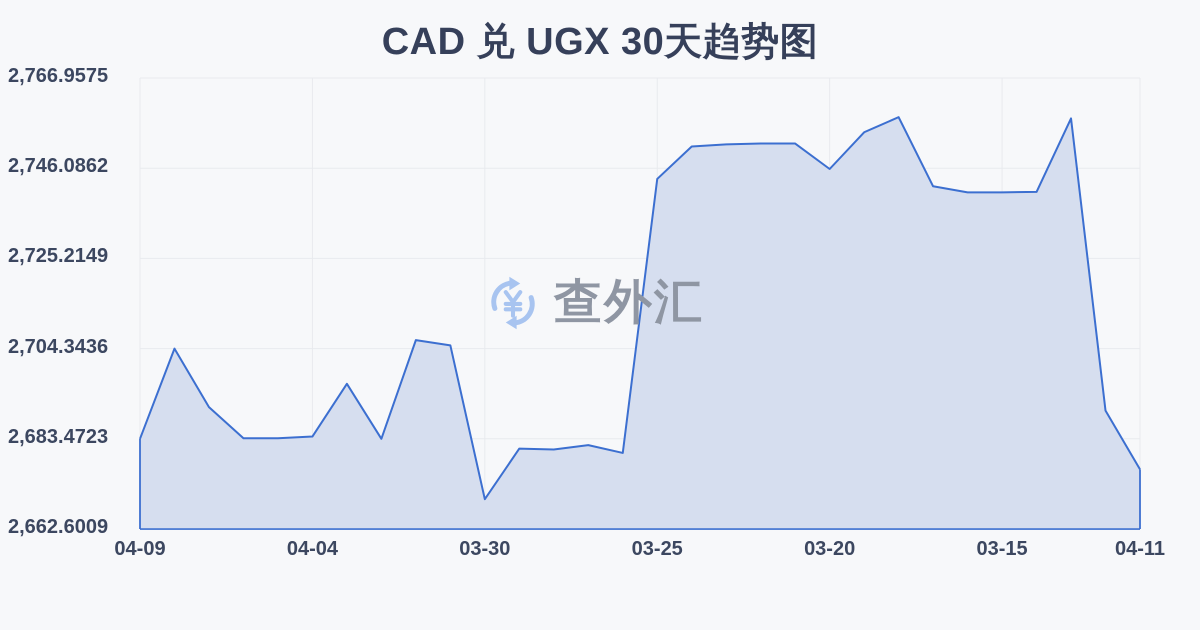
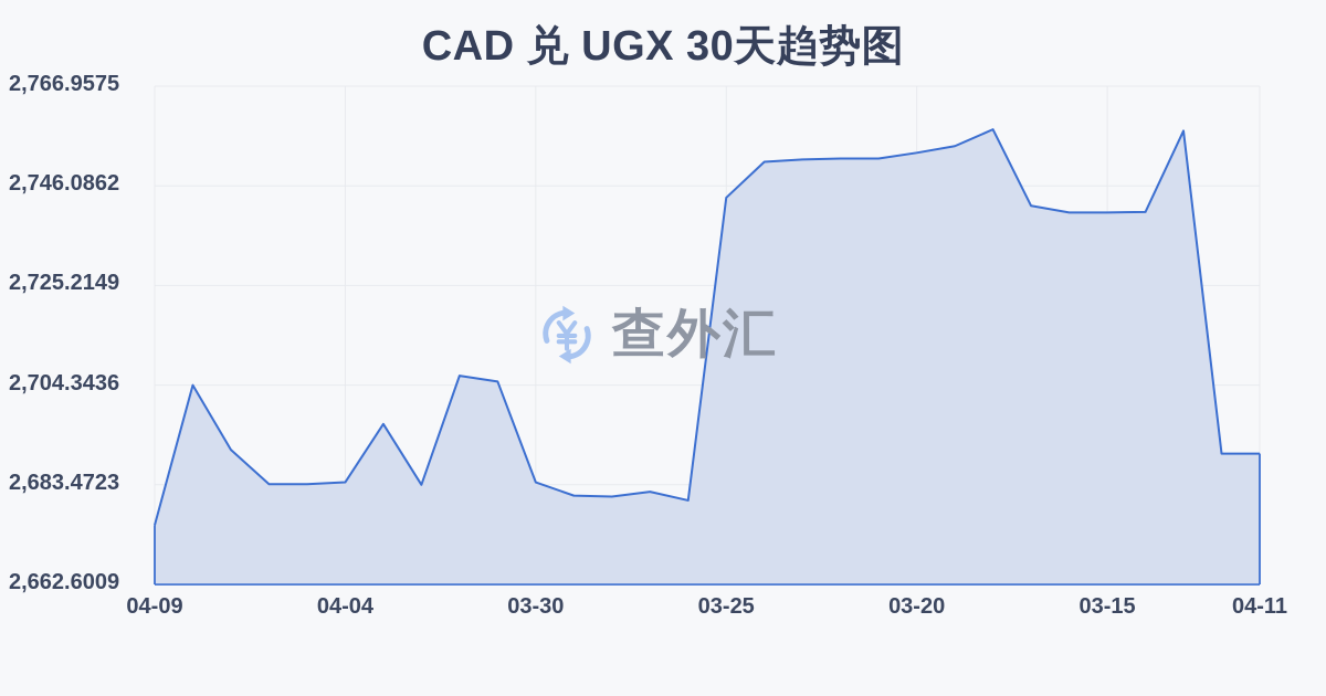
04-09: 2683 -> 2675
03-30: 2670 -> 2684
03-20: 2746 -> 2753
04-11: 2676 -> 2690
